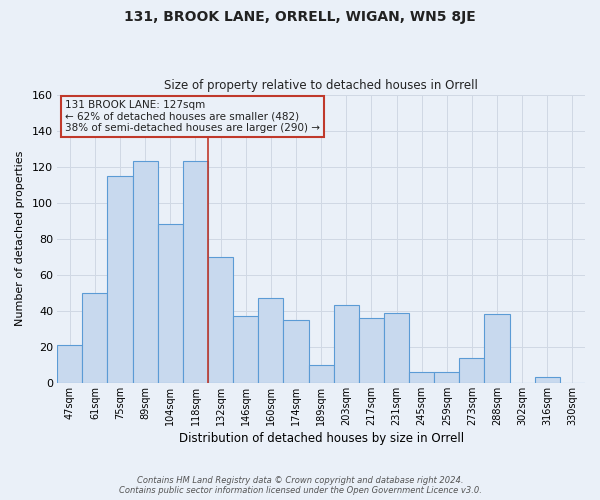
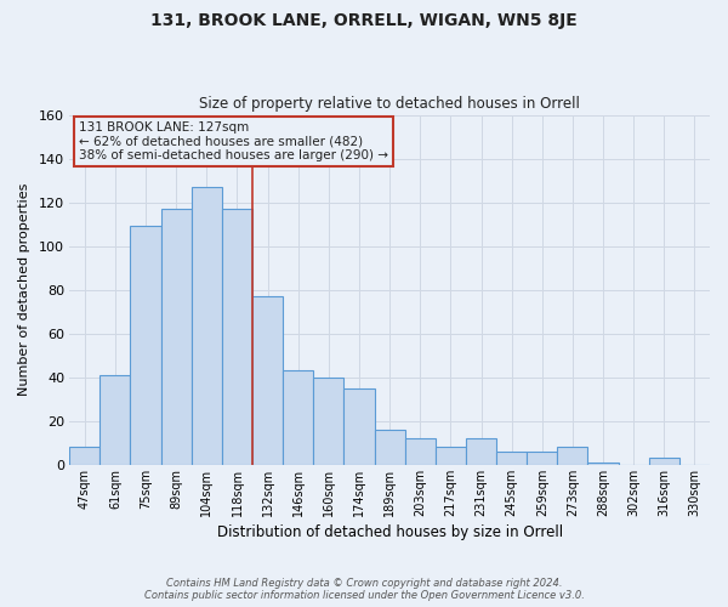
47sqm: 21 -> 8
61sqm: 50 -> 41
75sqm: 115 -> 109
89sqm: 123 -> 117
104sqm: 88 -> 127
118sqm: 123 -> 117
132sqm: 70 -> 77
146sqm: 37 -> 43
160sqm: 47 -> 40
189sqm: 10 -> 16
203sqm: 43 -> 12
217sqm: 36 -> 8
231sqm: 39 -> 12
273sqm: 14 -> 8
288sqm: 38 -> 1
